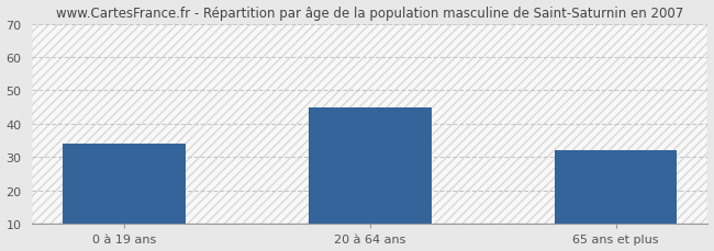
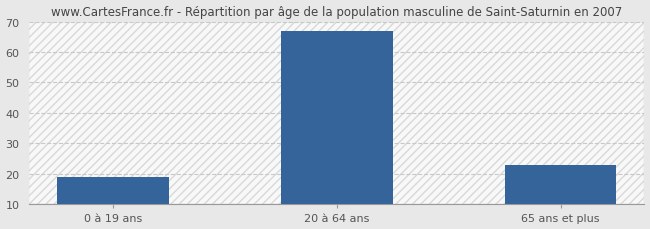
0 à 19 ans: 34 -> 19
20 à 64 ans: 45 -> 67
65 ans et plus: 32 -> 23
